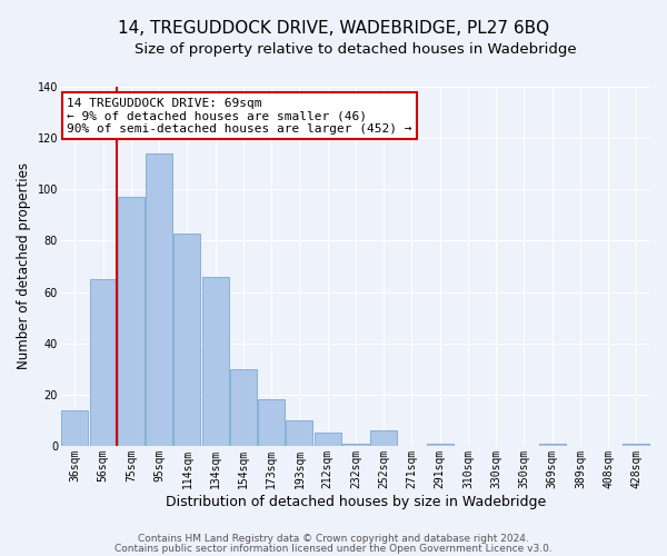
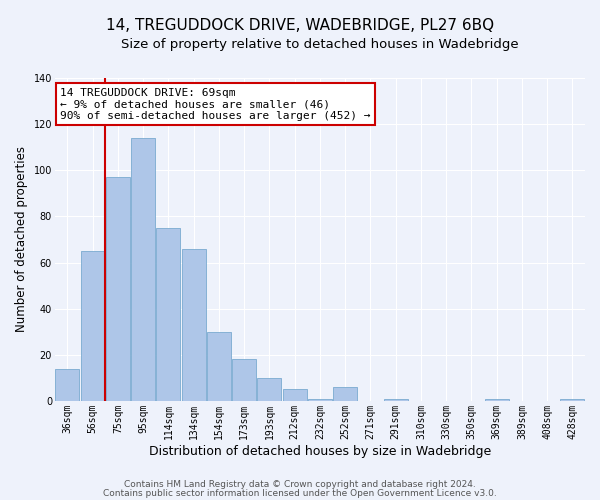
114sqm: 83 -> 75
